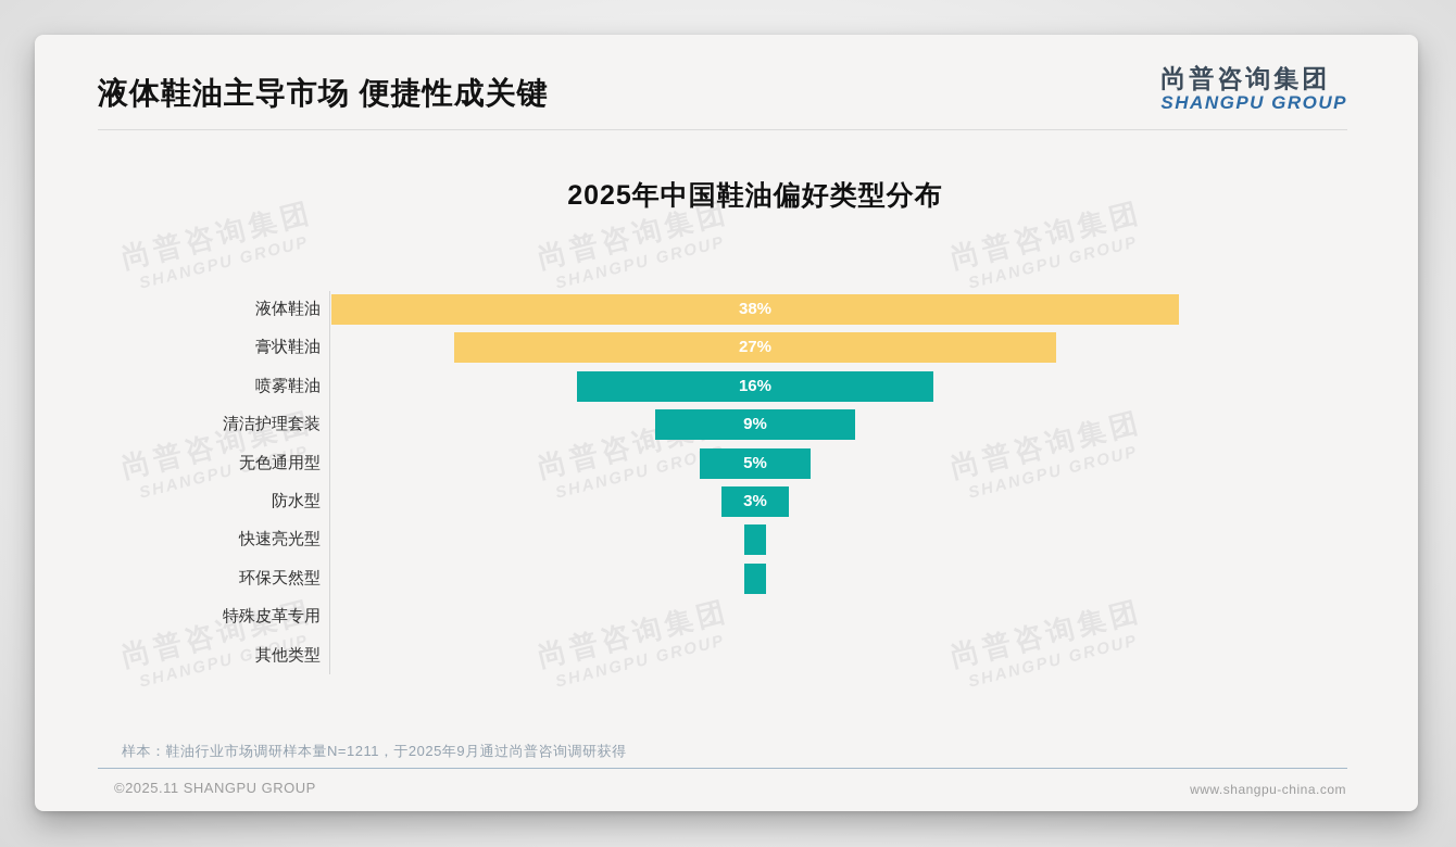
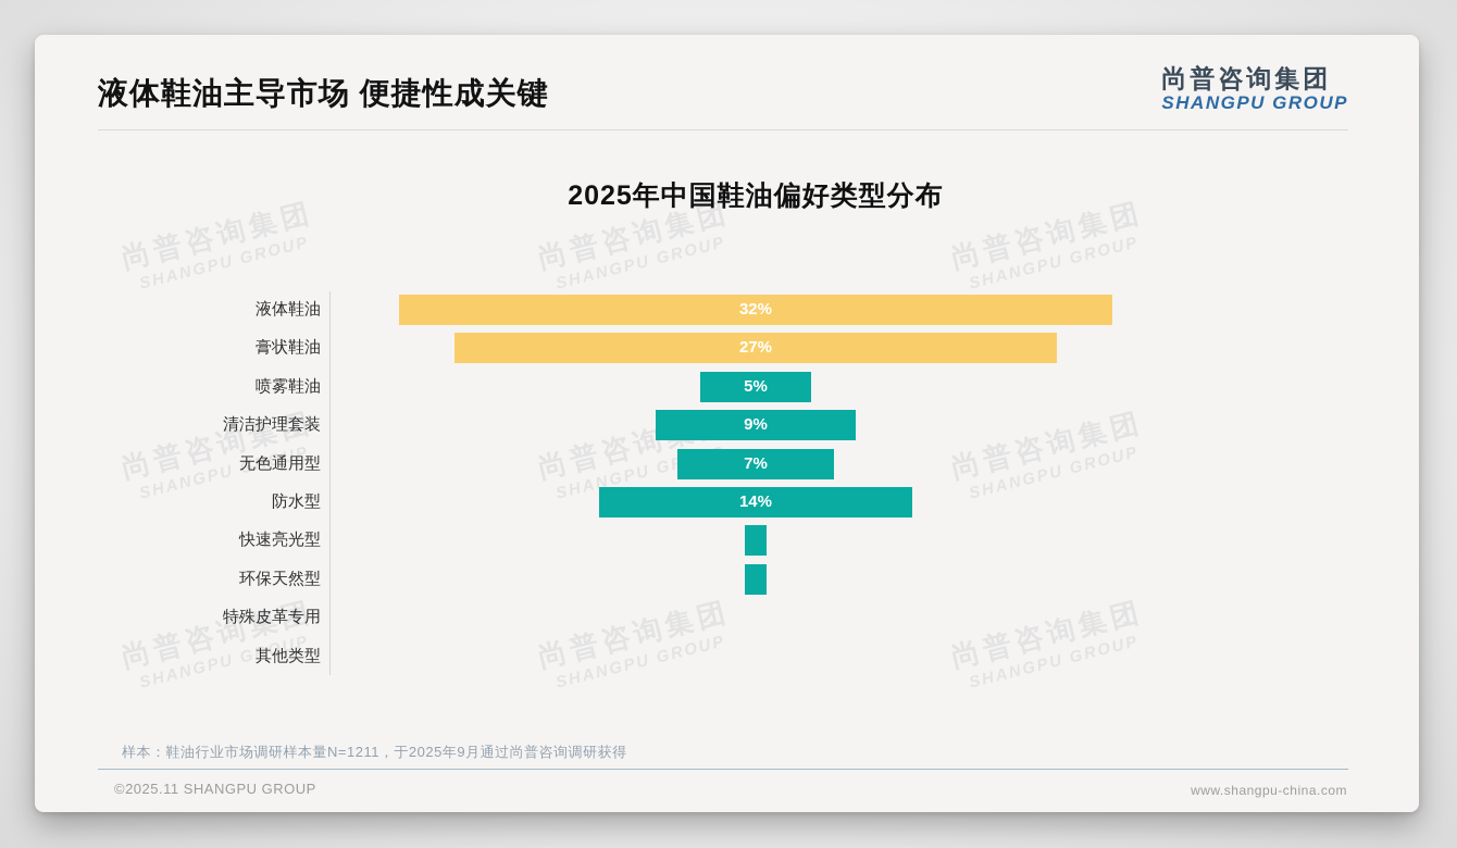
液体鞋油: 38% -> 32%
喷雾鞋油: 16% -> 5%
无色通用型: 5% -> 7%
防水型: 3% -> 14%
